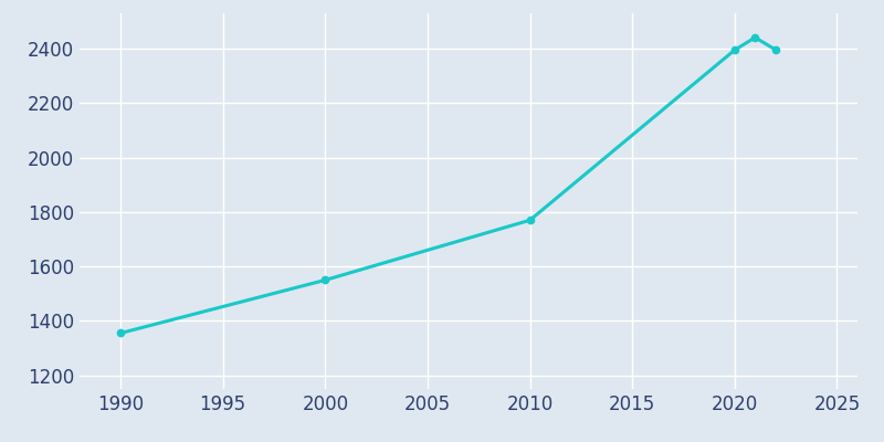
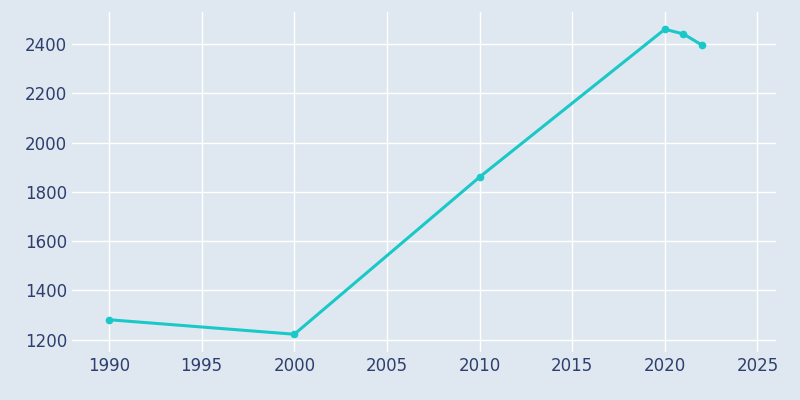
1990: 1355 -> 1281
2000: 1550 -> 1222
2010: 1770 -> 1860
2020: 2395 -> 2460
